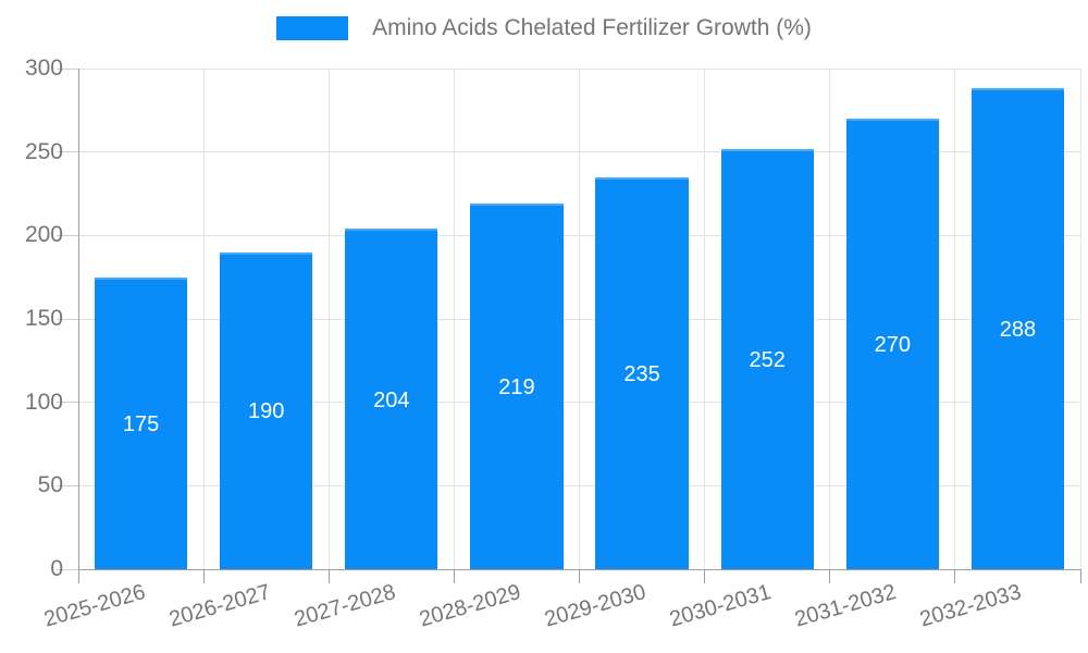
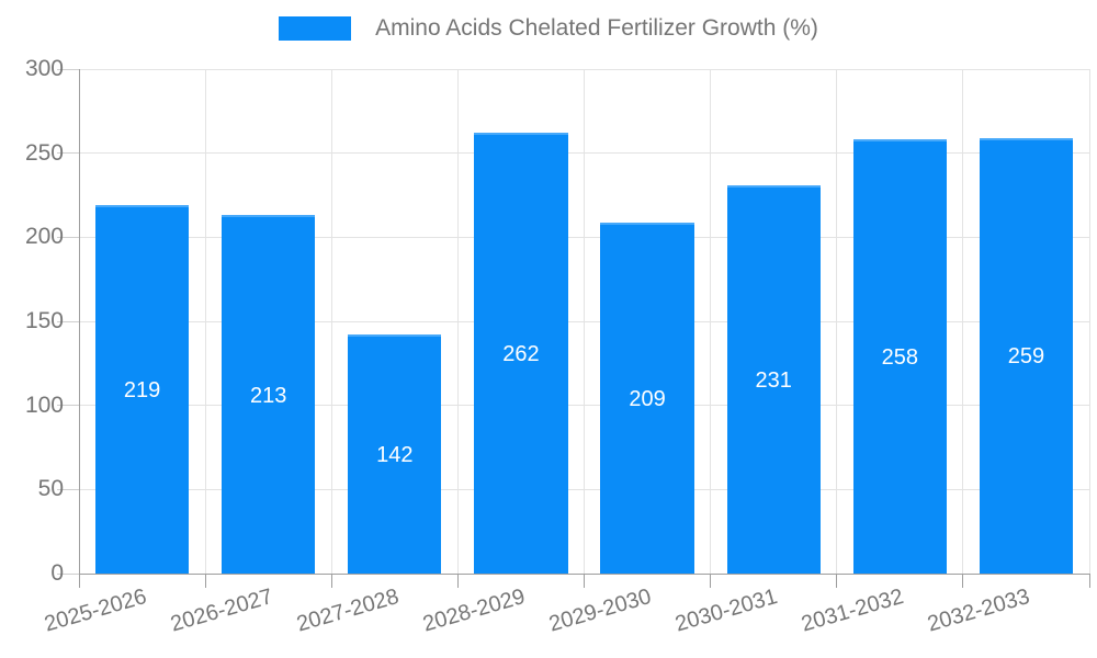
2025-2026: 175 -> 219
2026-2027: 190 -> 213
2027-2028: 204 -> 142
2028-2029: 219 -> 262
2029-2030: 235 -> 209
2030-2031: 252 -> 231
2031-2032: 270 -> 258
2032-2033: 288 -> 259
